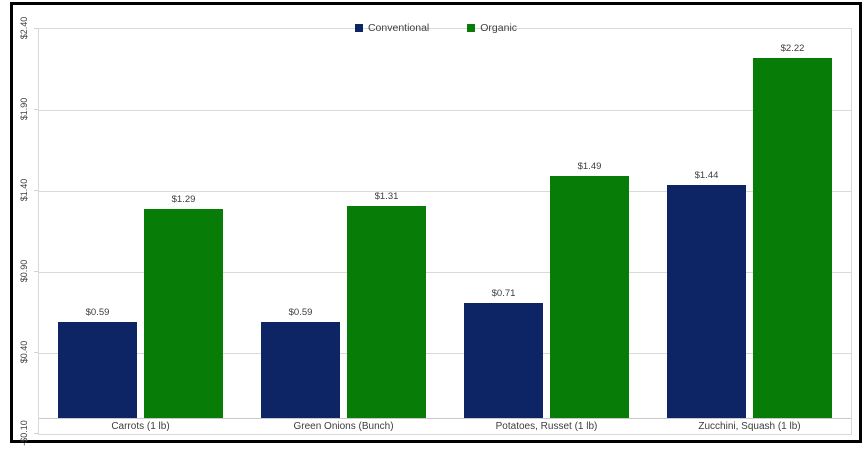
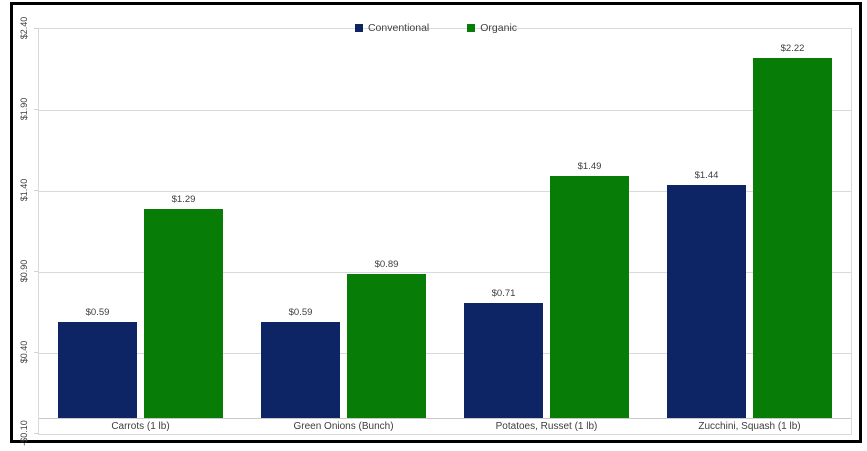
Organic/Green Onions (Bunch): $1.31 -> $0.89
